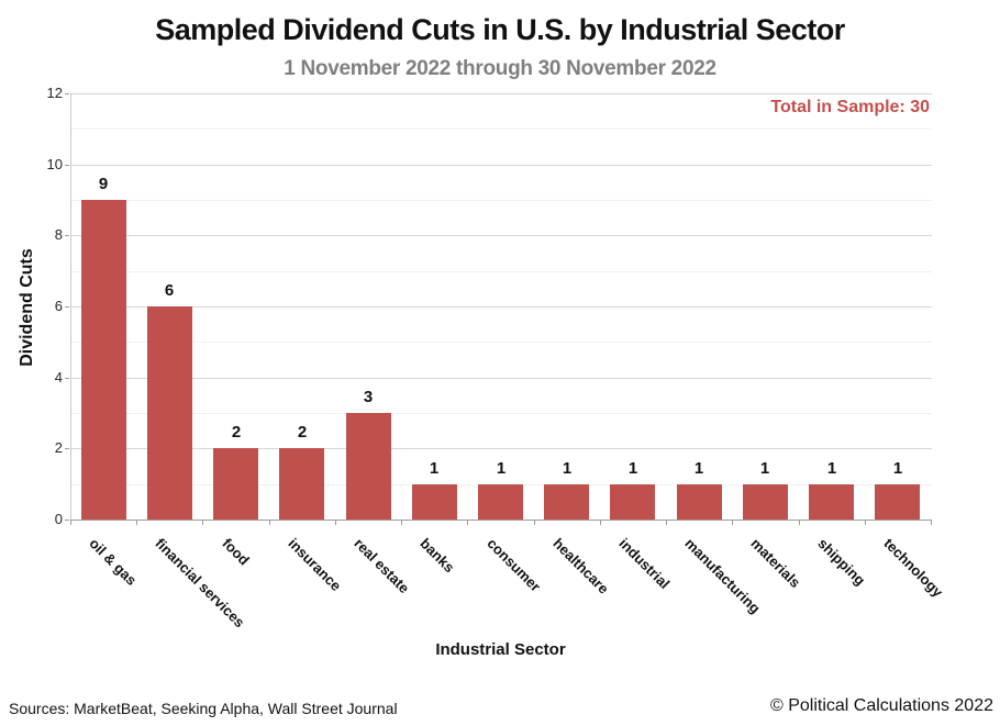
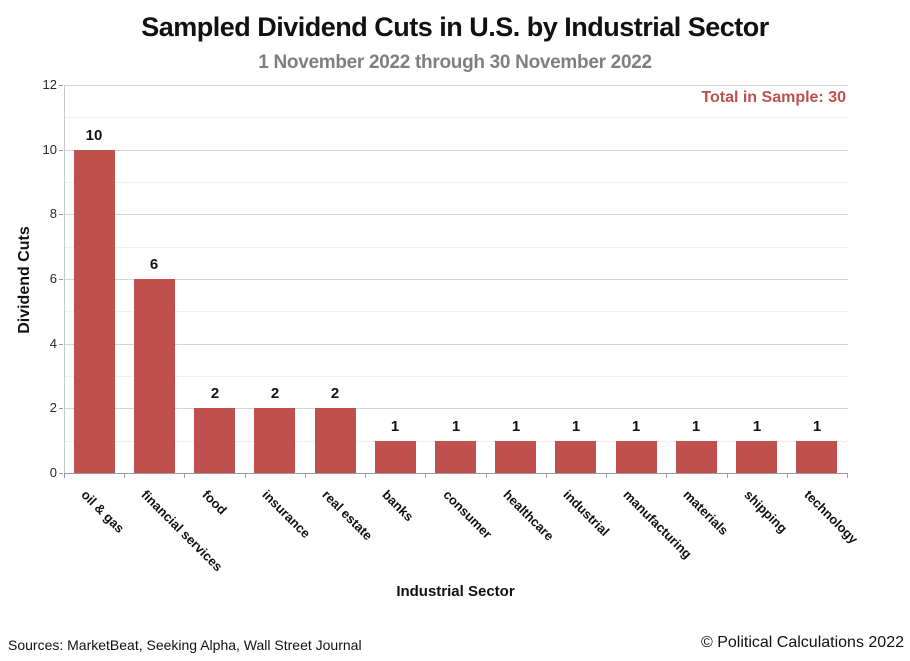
oil & gas: 9 -> 10
real estate: 3 -> 2
